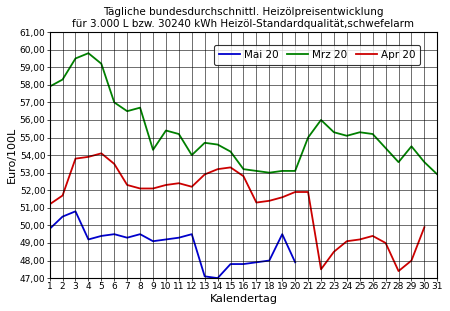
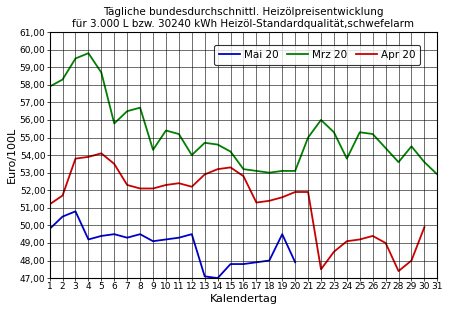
Mrz 20/5: 59,2 -> 58,7
Mrz 20/6: 57,0 -> 55,8
Mrz 20/24: 55,1 -> 53,8
